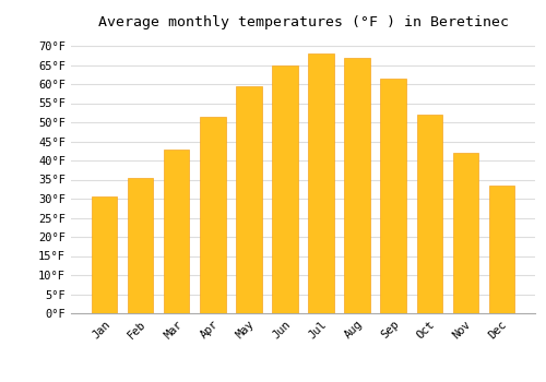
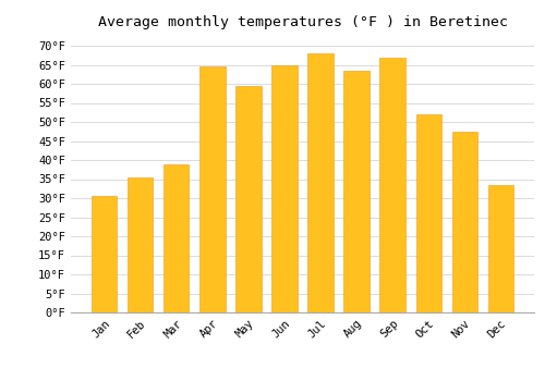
Mar: 43.0°F -> 39.0°F
Apr: 51.5°F -> 64.5°F
Aug: 67.0°F -> 63.5°F
Sep: 61.5°F -> 67.0°F
Nov: 42.0°F -> 47.5°F
